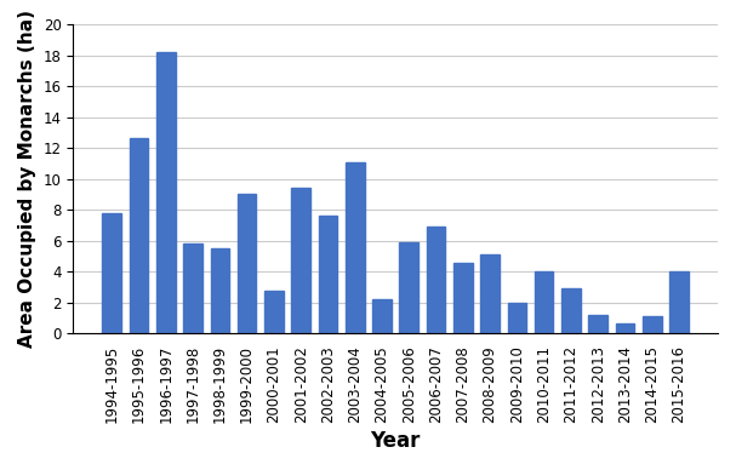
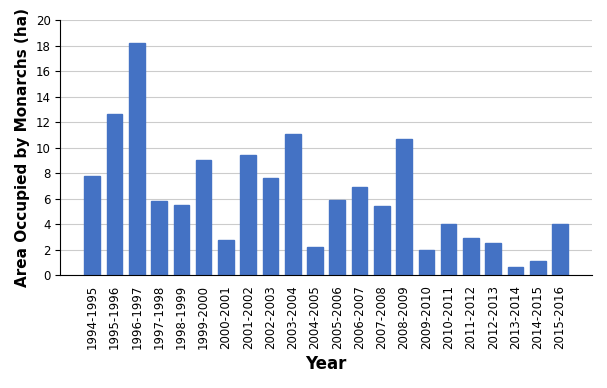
2007-2008: 4.6 -> 5.4
2008-2009: 5.1 -> 10.7
2012-2013: 1.2 -> 2.5
